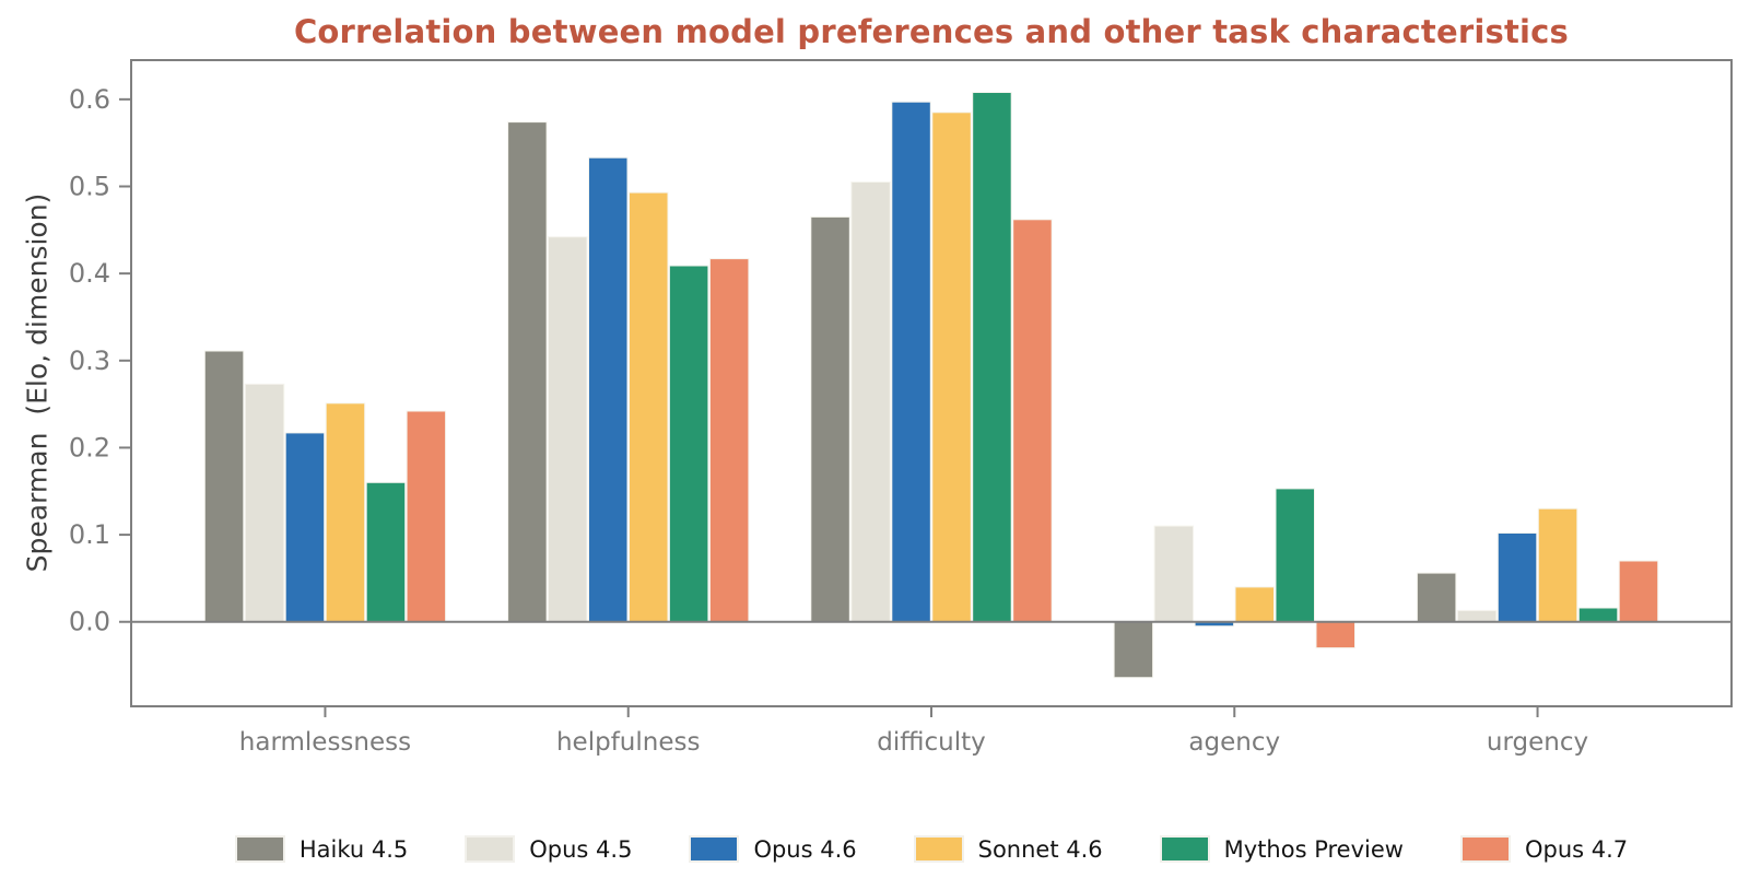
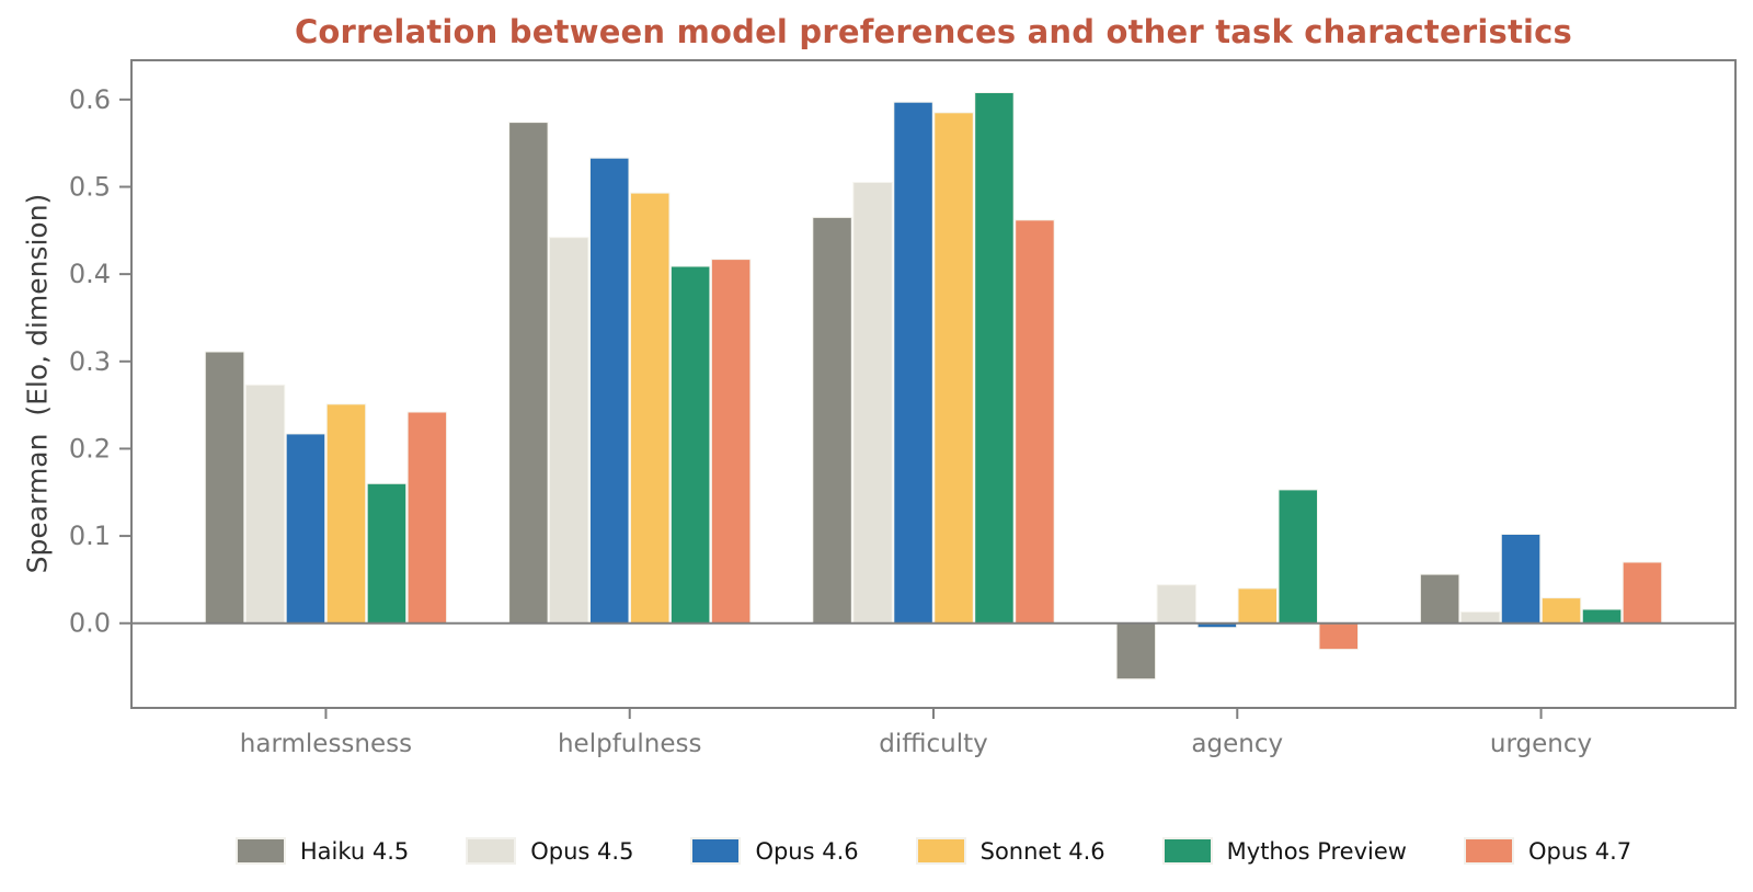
Opus 4.5/agency: 0.11 -> 0.04
Sonnet 4.6/urgency: 0.13 -> 0.03
